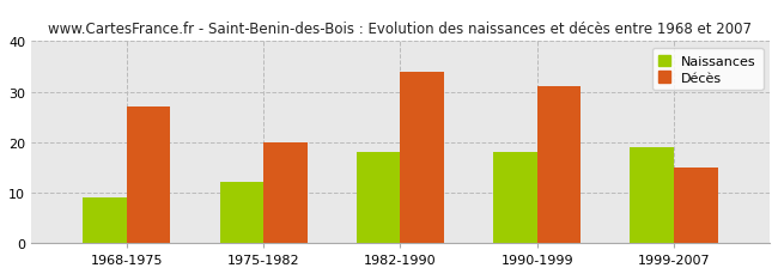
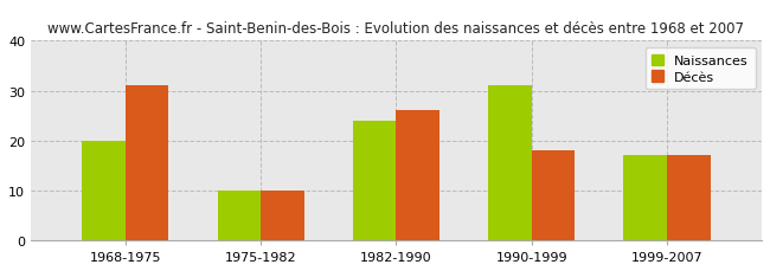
Naissances/1968-1975: 9 -> 20
Décès/1968-1975: 27 -> 31
Naissances/1975-1982: 12 -> 10
Décès/1975-1982: 20 -> 10
Naissances/1982-1990: 18 -> 24
Décès/1982-1990: 34 -> 26
Naissances/1990-1999: 18 -> 31
Décès/1990-1999: 31 -> 18
Naissances/1999-2007: 19 -> 17
Décès/1999-2007: 15 -> 17
